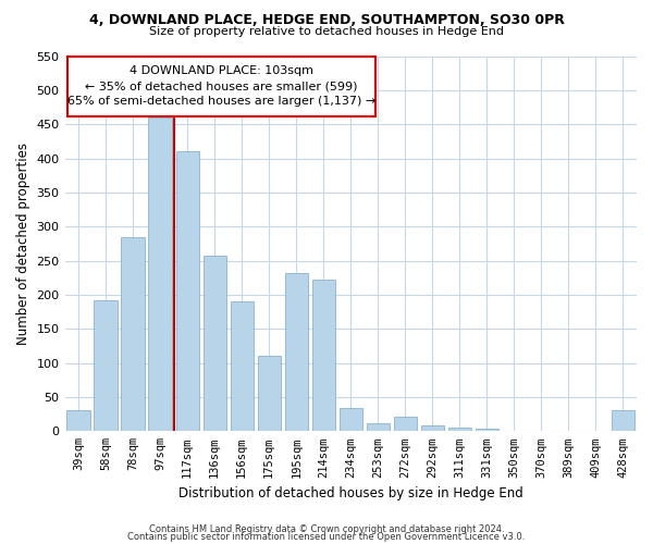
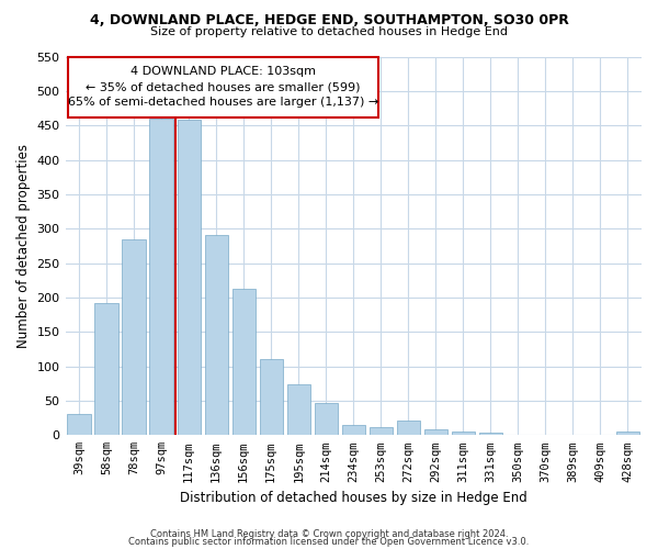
117sqm: 410 -> 458
136sqm: 258 -> 290
156sqm: 190 -> 212
195sqm: 232 -> 74
214sqm: 222 -> 46
234sqm: 34 -> 15
428sqm: 30 -> 5
